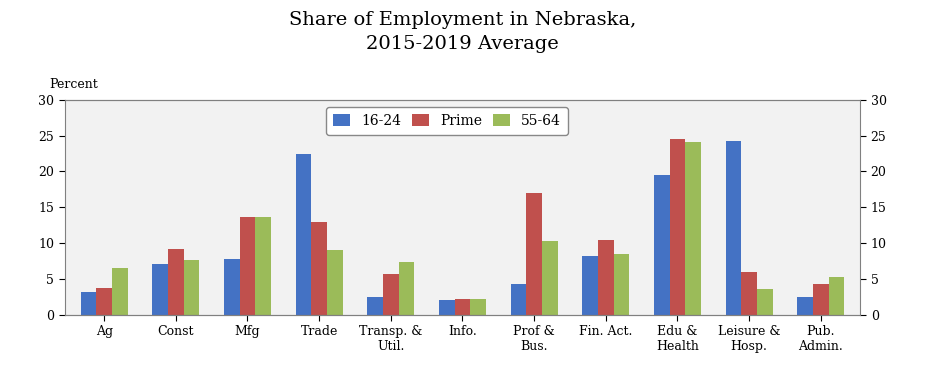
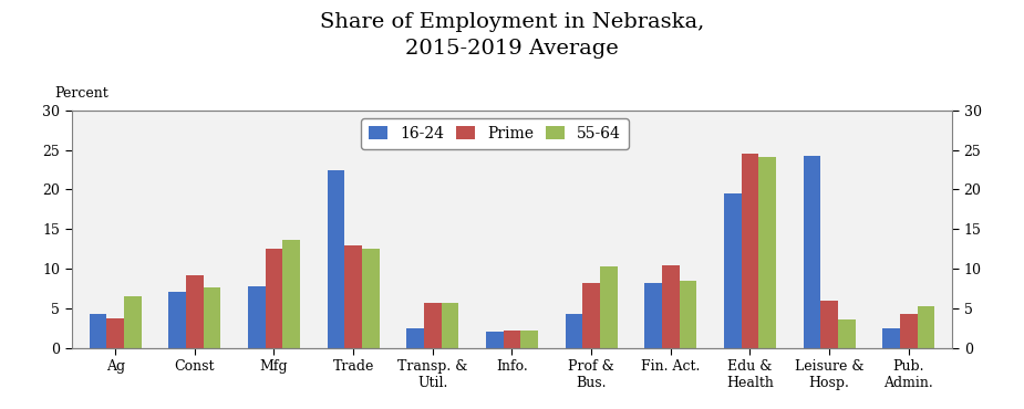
16-24/Ag: 3.2 -> 4.3
Prime/Mfg: 13.6 -> 12.5
55-64/Trade: 9.0 -> 12.5
55-64/Transp. & Util.: 7.4 -> 5.6
Prime/Prof & Bus.: 17.0 -> 8.2
